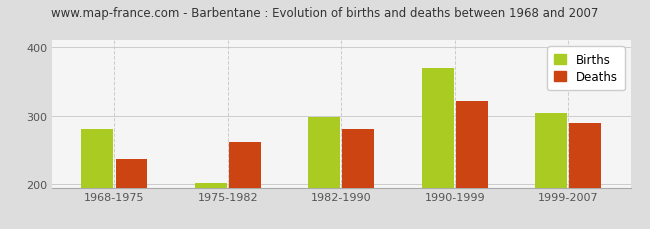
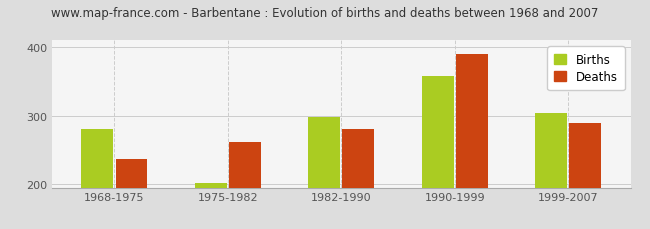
Births/1990-1999: 370 -> 358
Deaths/1990-1999: 321 -> 390
